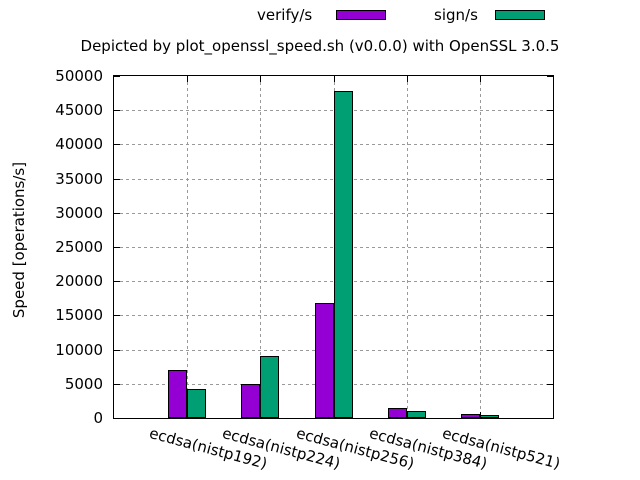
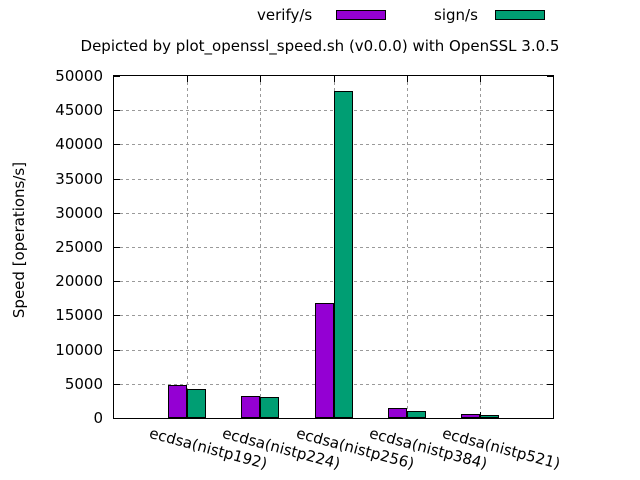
verify/s/ecdsa(nistp192): 7000 -> 5000
verify/s/ecdsa(nistp224): 5000 -> 3000
sign/s/ecdsa(nistp224): 9000 -> 3000
